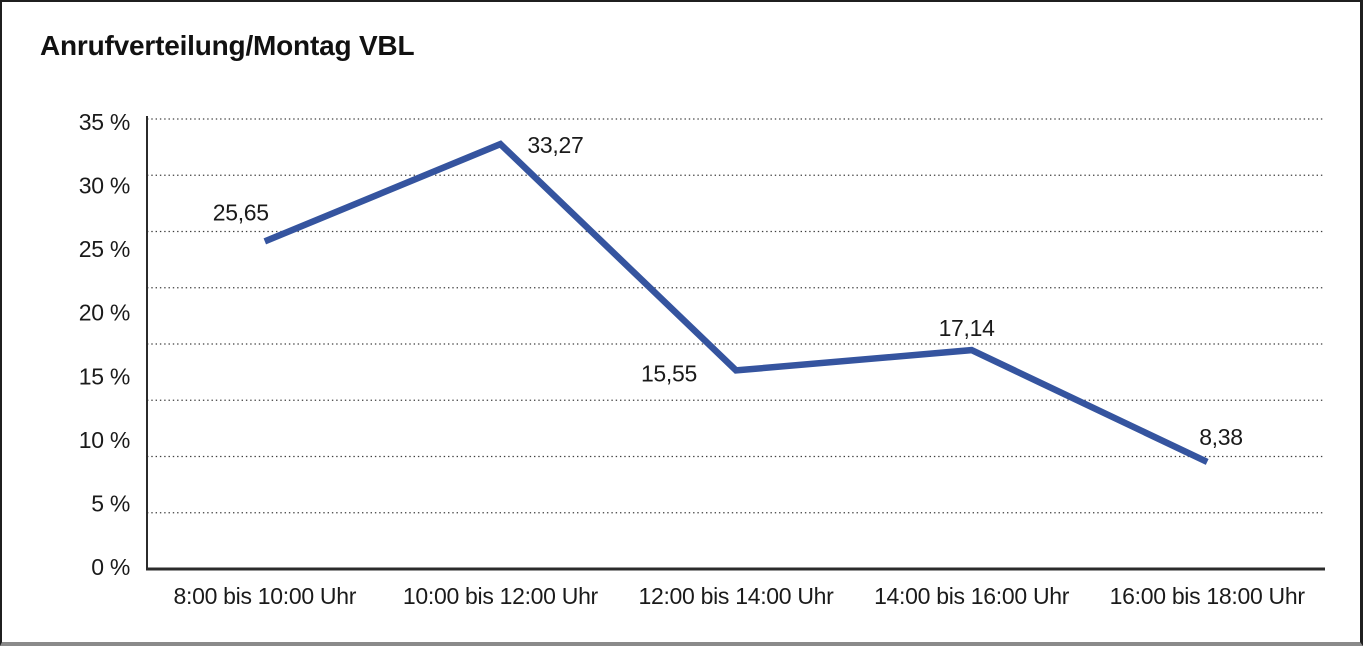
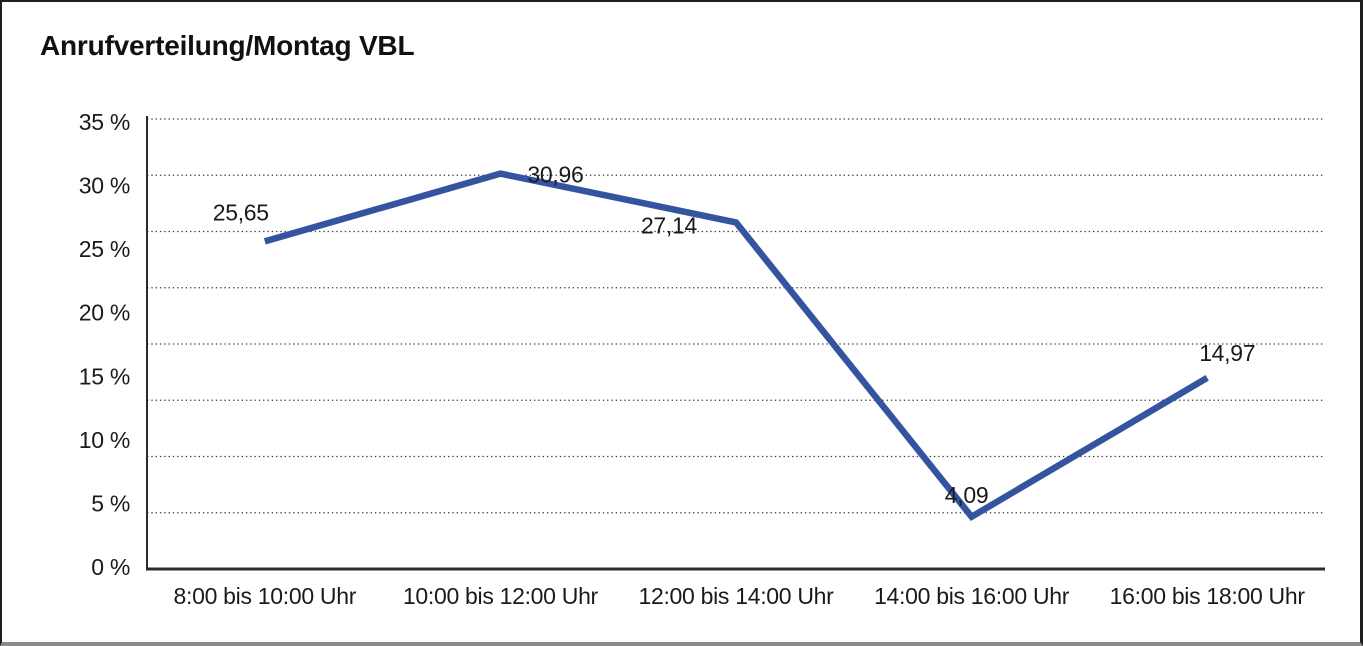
10:00 bis 12:00 Uhr: 33,27 -> 30,96
12:00 bis 14:00 Uhr: 15,55 -> 27,14
14:00 bis 16:00 Uhr: 17,14 -> 4,09
16:00 bis 18:00 Uhr: 8,38 -> 14,97
